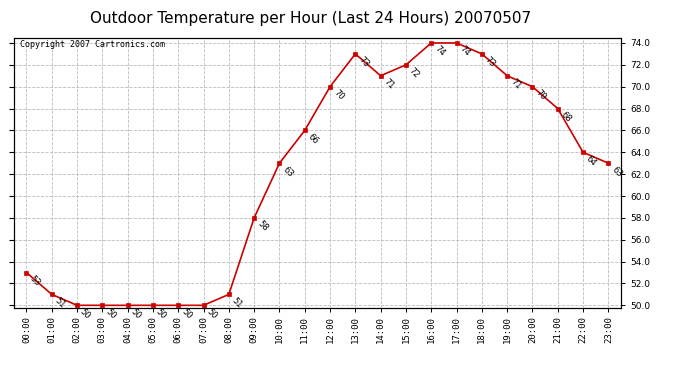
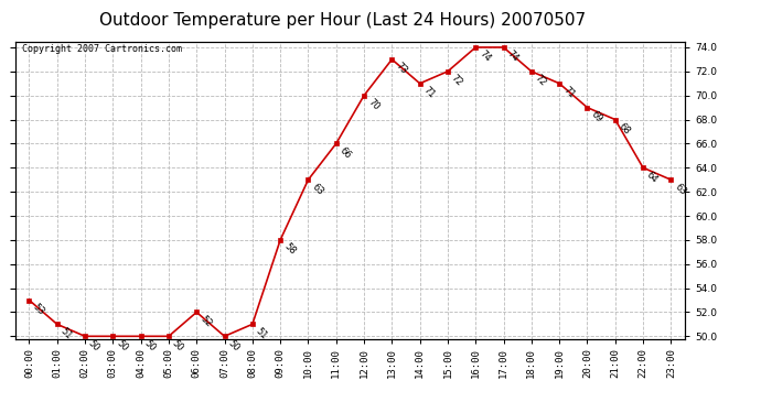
06:00: 50 -> 52
18:00: 73 -> 72
20:00: 70 -> 69
